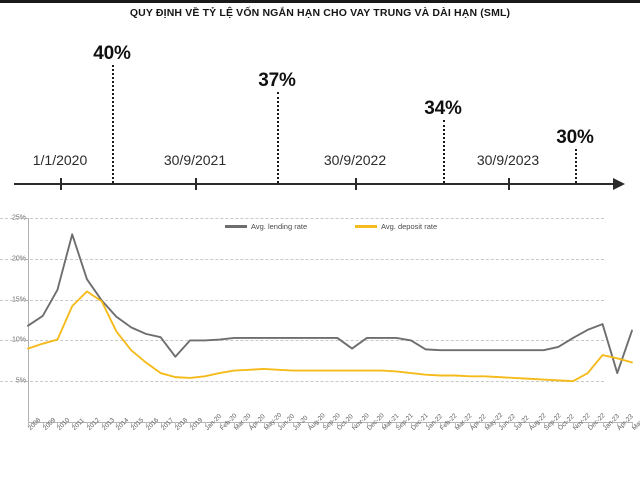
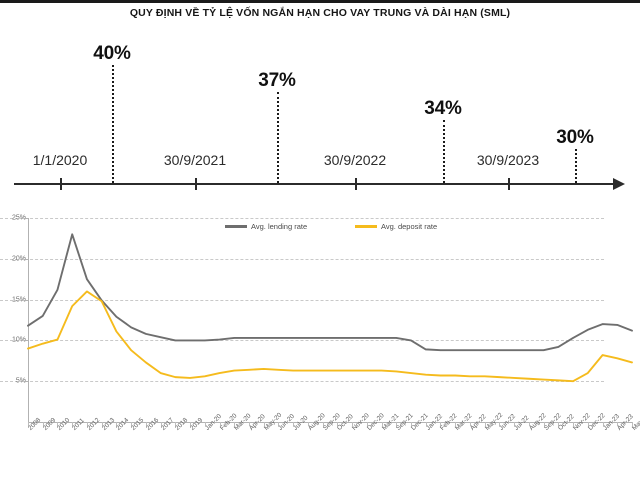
Avg. lending rate/2018: 8% -> 10%
Avg. lending rate/Nov-20: 9% -> 10%
Avg. lending rate/Apr-23: 6% -> 12%
